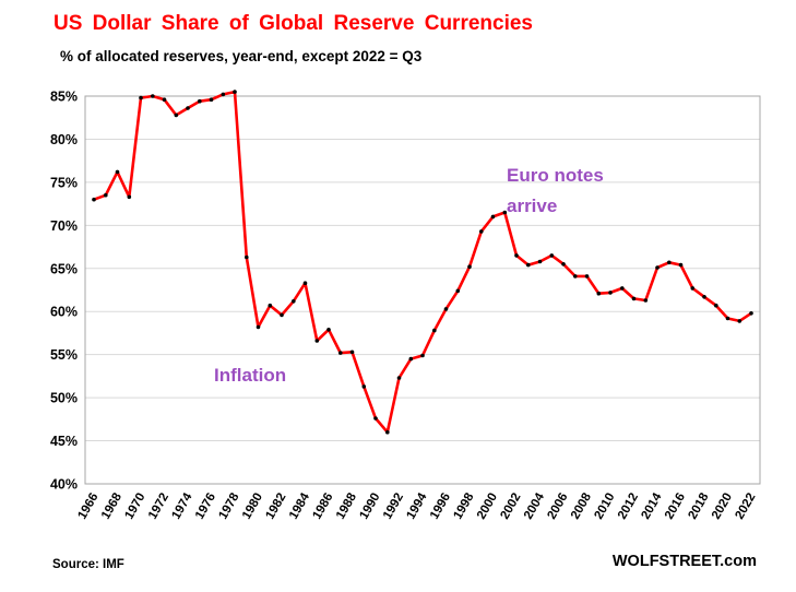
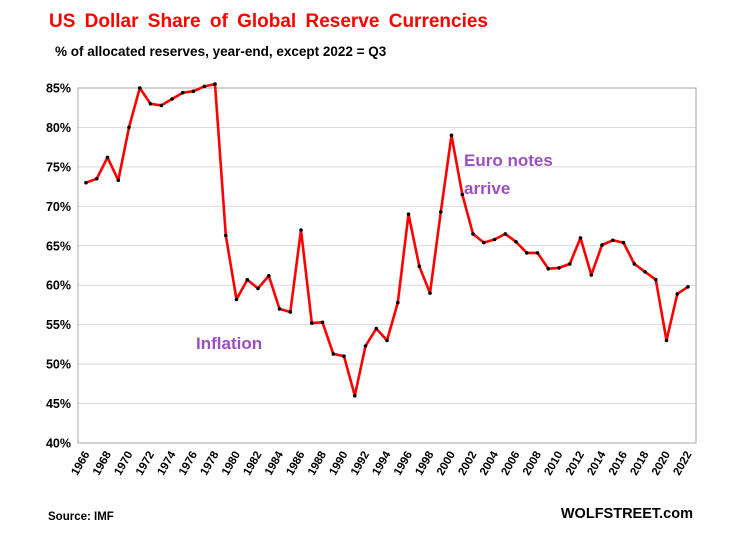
1970: 85% -> 80%
1972: 85% -> 83%
1984: 63% -> 57%
1986: 58% -> 67%
1990: 48% -> 51%
1994: 55% -> 53%
1996: 60% -> 69%
1998: 65% -> 59%
2000: 71% -> 79%
2012: 62% -> 66%
2020: 59% -> 53%
